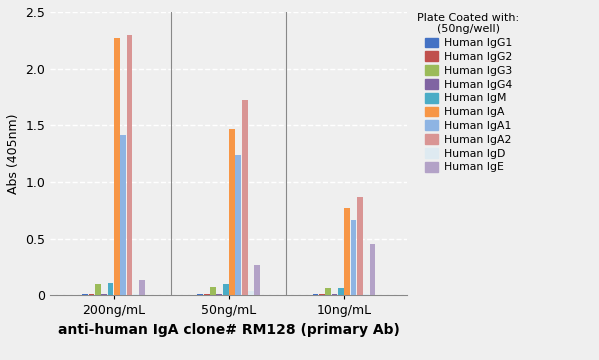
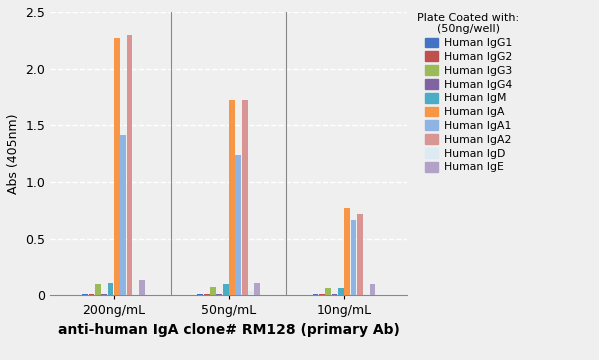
Human IgA/50ng/mL: 1.47 -> 1.72
Human IgE/50ng/mL: 0.27 -> 0.11
Human IgA2/10ng/mL: 0.87 -> 0.72
Human IgE/10ng/mL: 0.45 -> 0.10
